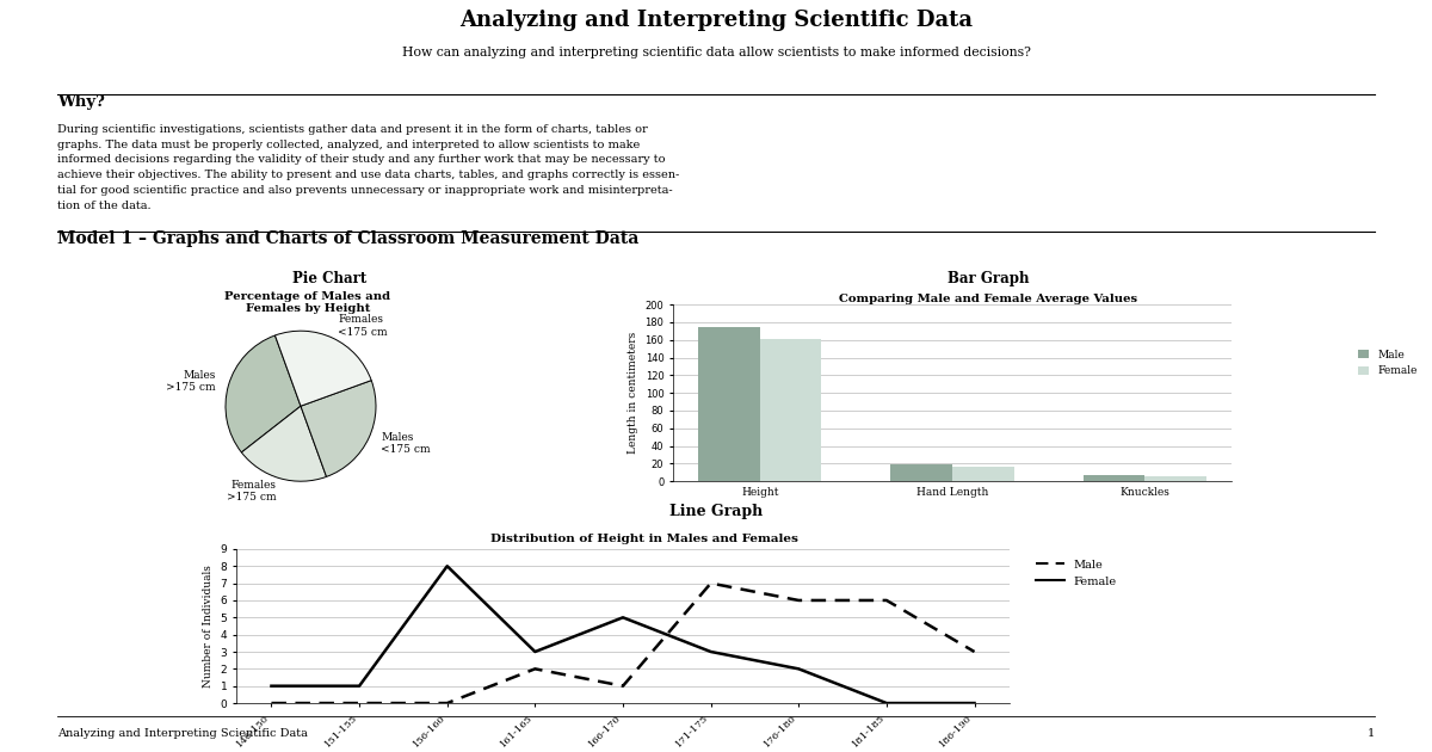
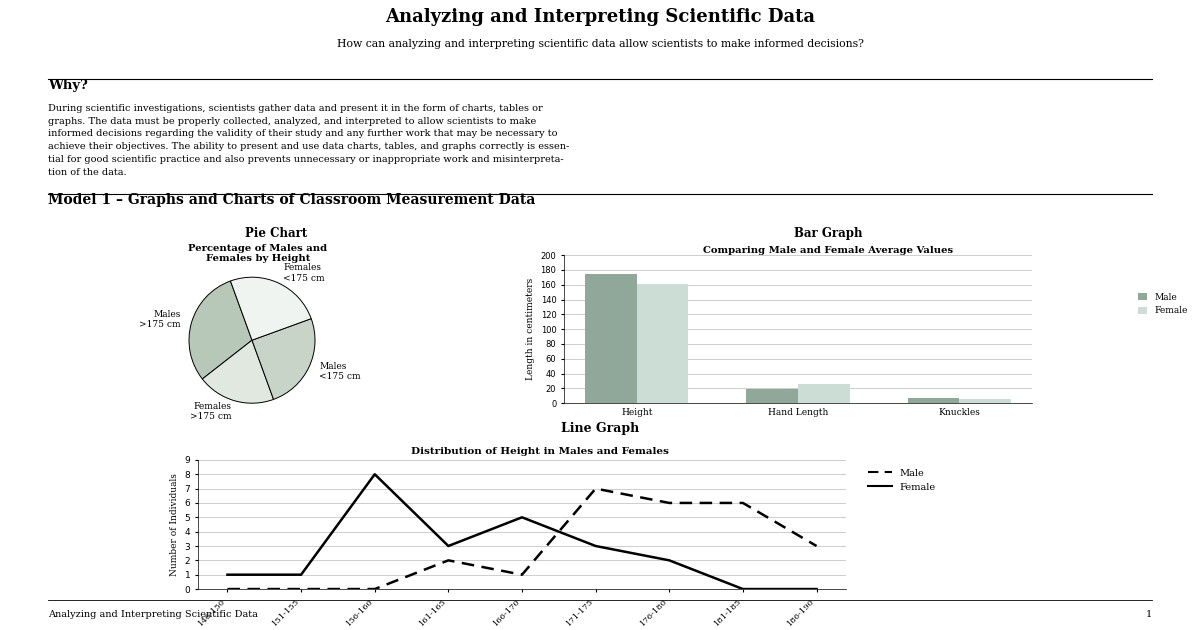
Female/Hand Length: 17 -> 26
